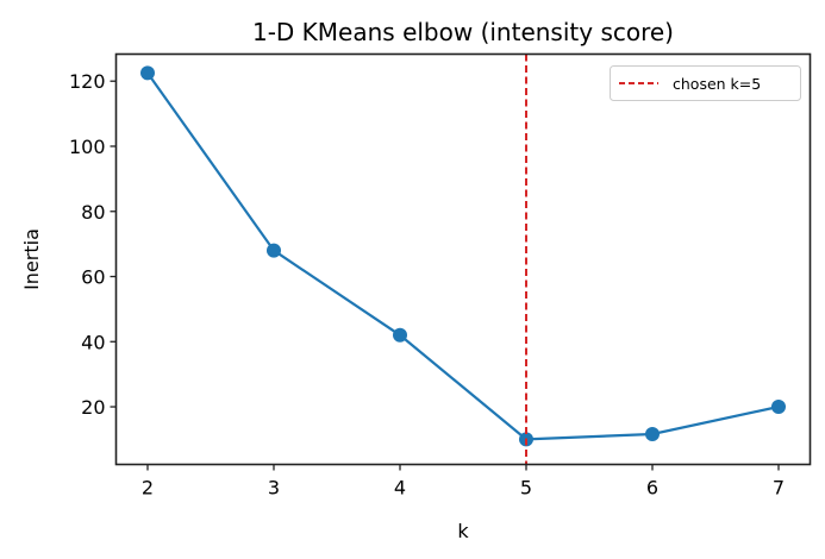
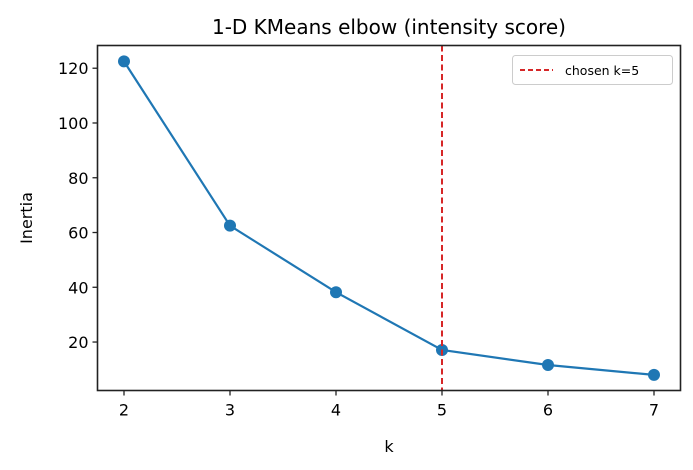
3: 68 -> 62
4: 42 -> 38
5: 10 -> 17
7: 20 -> 8
